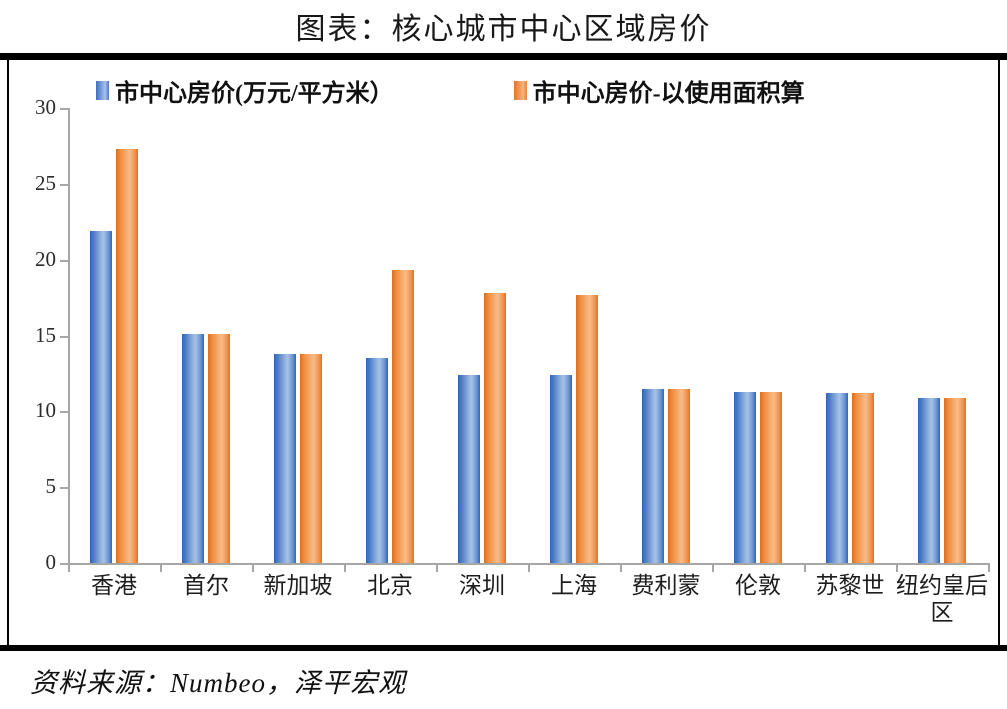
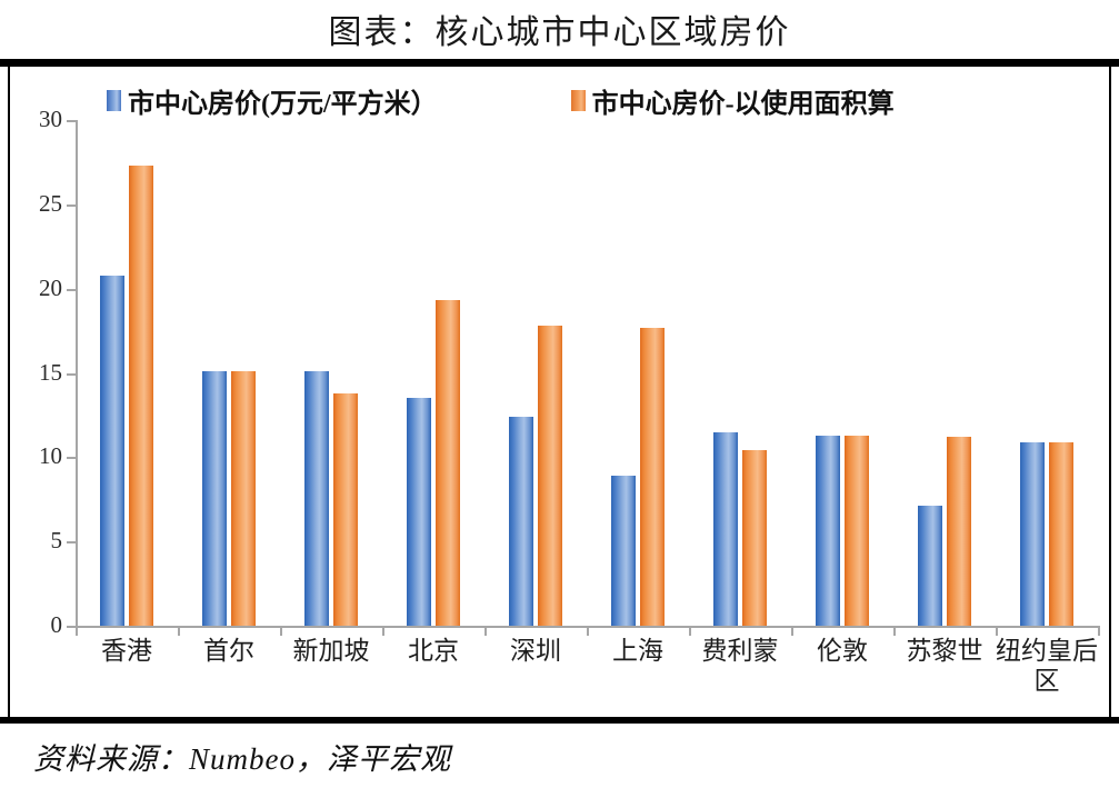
市中心房价(万元/平方米）/香港: 21.9 -> 20.8
市中心房价(万元/平方米）/新加坡: 13.8 -> 15.1
市中心房价(万元/平方米）/上海: 12.4 -> 8.9
市中心房价-以使用面积算/费利蒙: 11.5 -> 10.4
市中心房价(万元/平方米）/苏黎世: 11.2 -> 7.1
